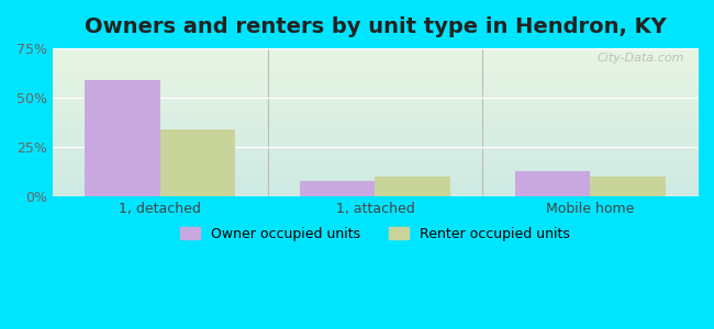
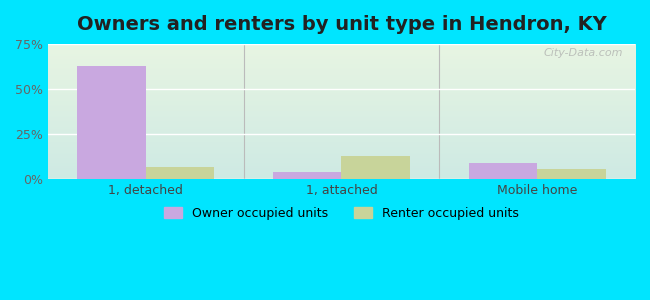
Owner occupied units/1, detached: 59% -> 63%
Renter occupied units/1, detached: 34% -> 7%
Owner occupied units/1, attached: 8% -> 4%
Renter occupied units/1, attached: 10% -> 13%
Owner occupied units/Mobile home: 13% -> 9%
Renter occupied units/Mobile home: 10% -> 6%
